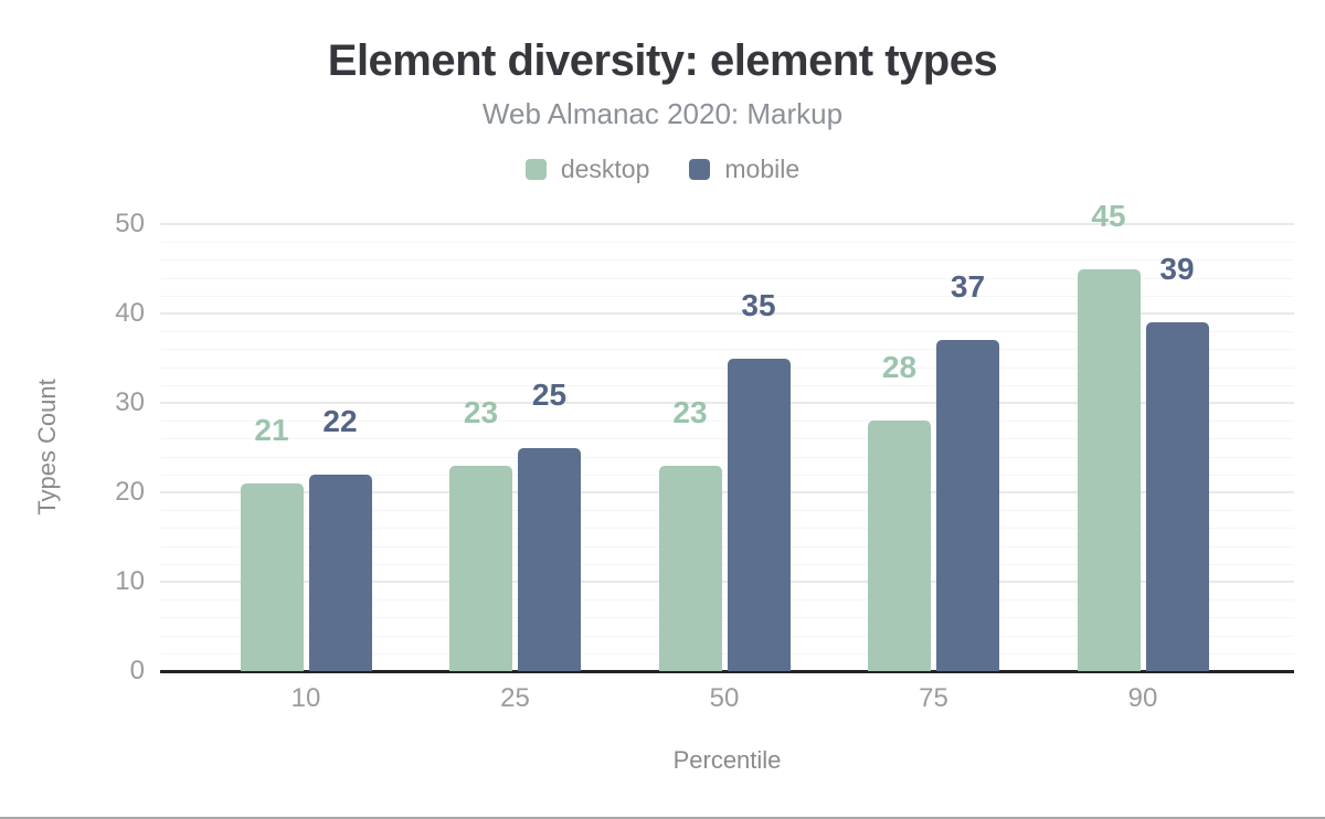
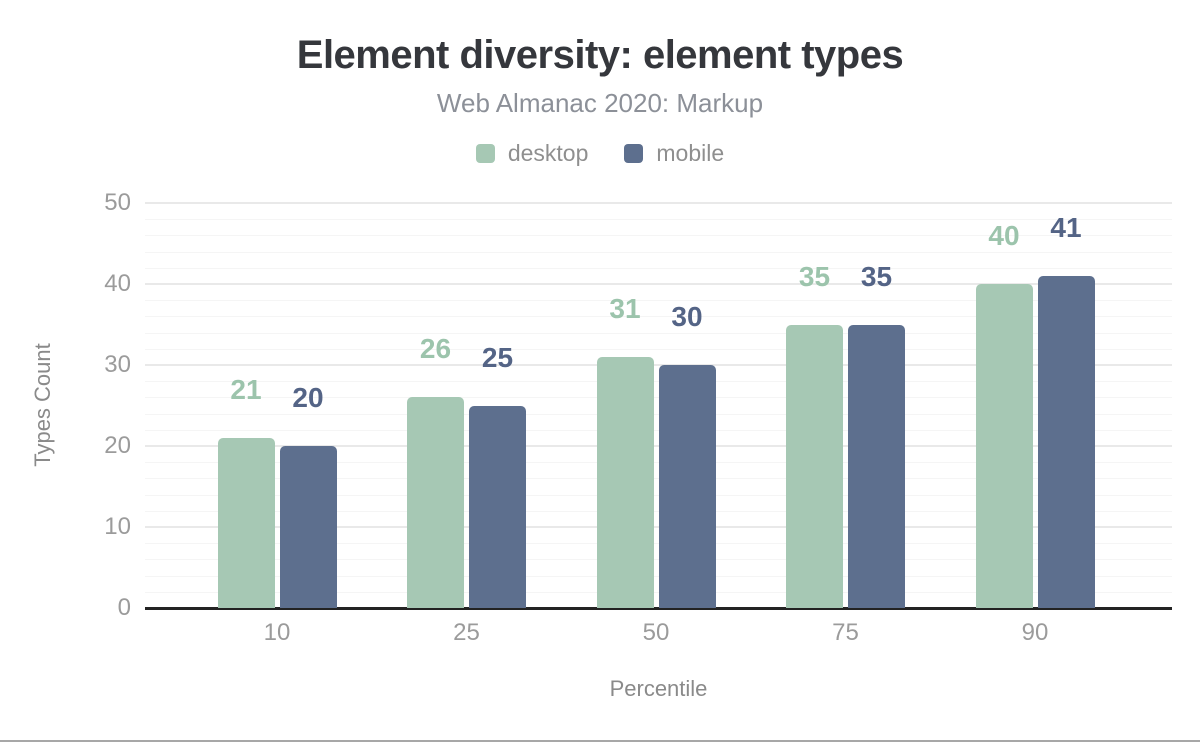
mobile/10: 22 -> 20
desktop/25: 23 -> 26
desktop/50: 23 -> 31
mobile/50: 35 -> 30
desktop/75: 28 -> 35
mobile/75: 37 -> 35
desktop/90: 45 -> 40
mobile/90: 39 -> 41
